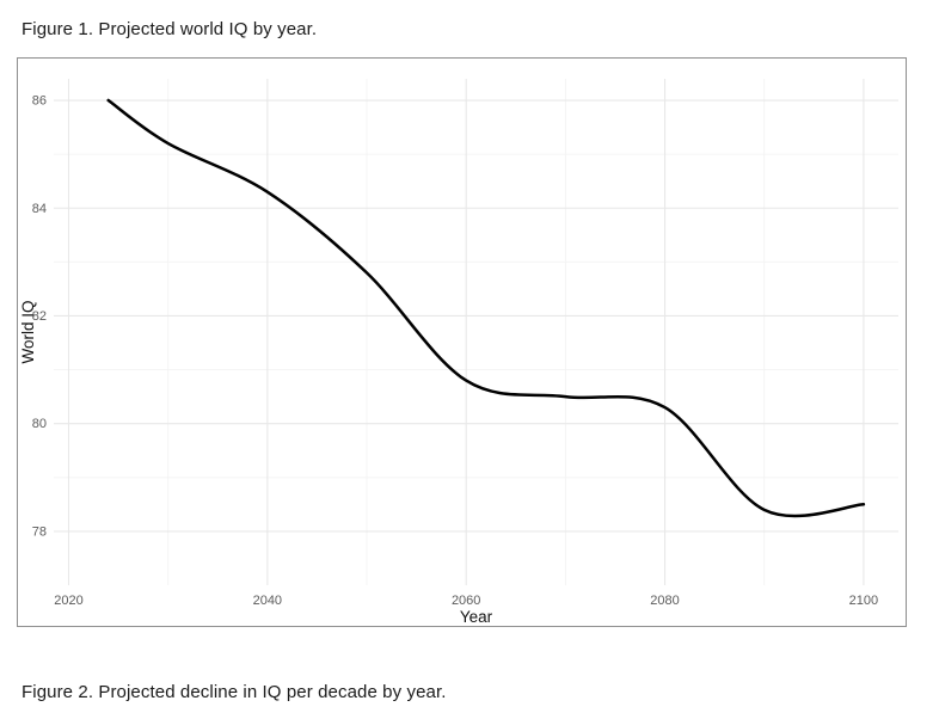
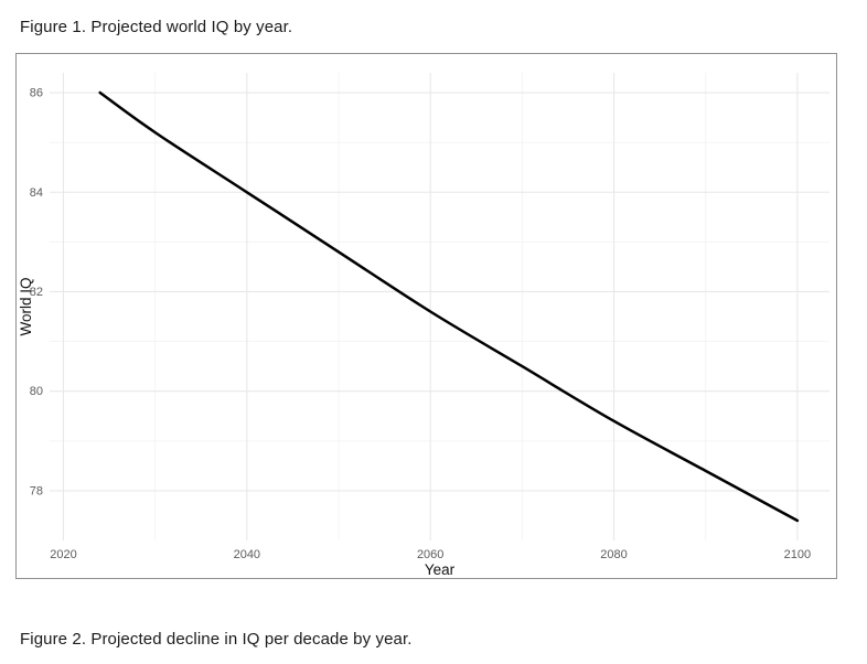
2040: 84.3 -> 84.0
2060: 80.8 -> 81.6
2080: 80.3 -> 79.4
2100: 78.5 -> 77.4
